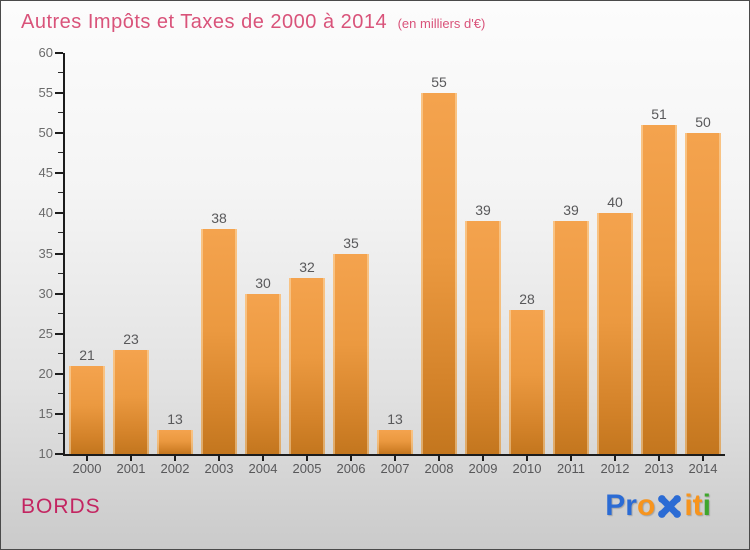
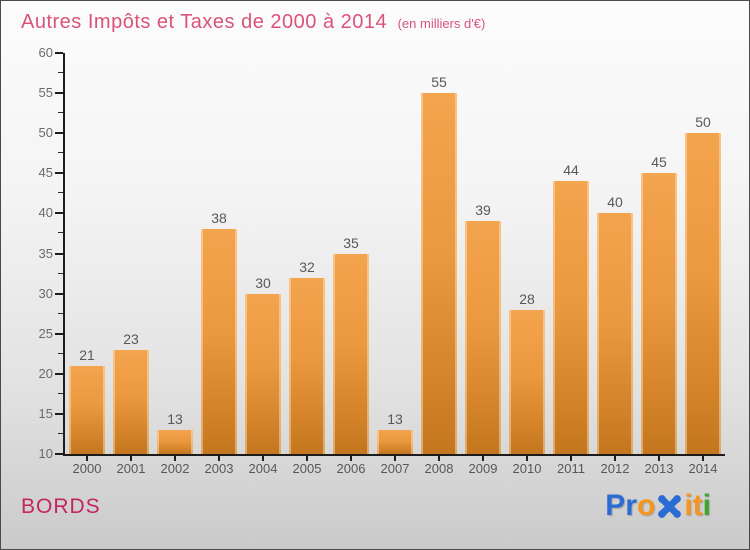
2011: 39 -> 44
2013: 51 -> 45
